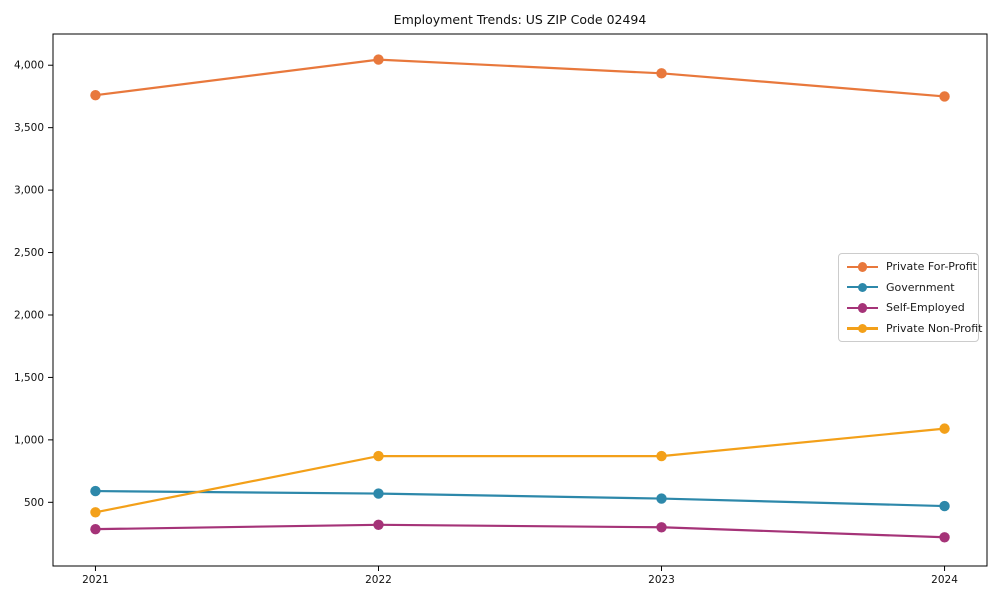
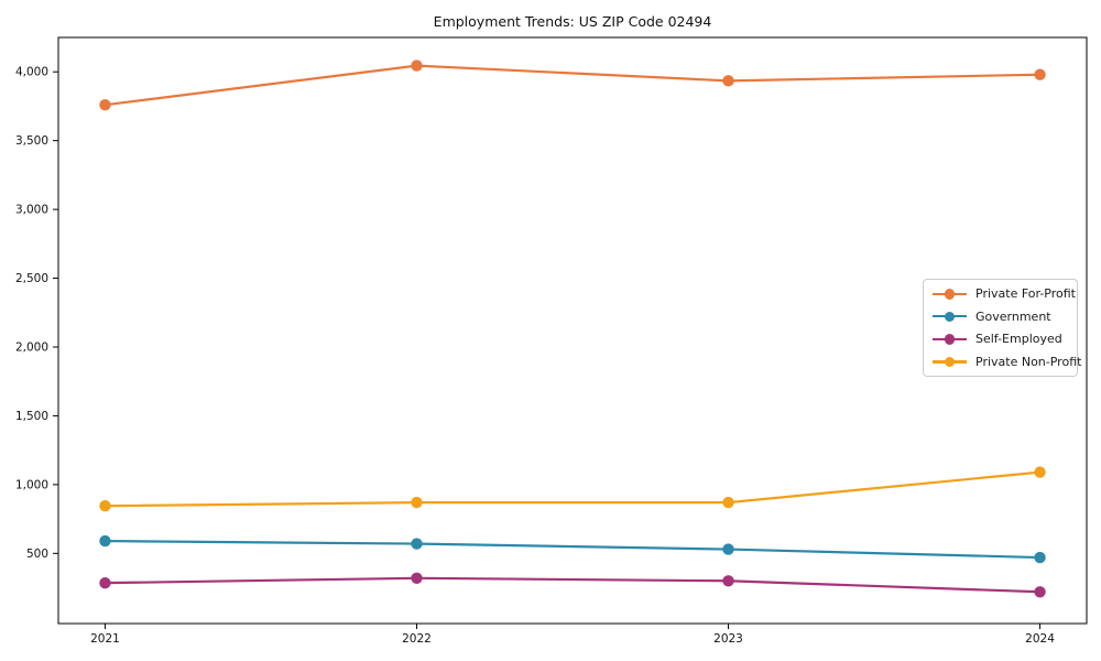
Private Non-Profit/2021: 420 -> 840
Private For-Profit/2024: 3750 -> 3980
